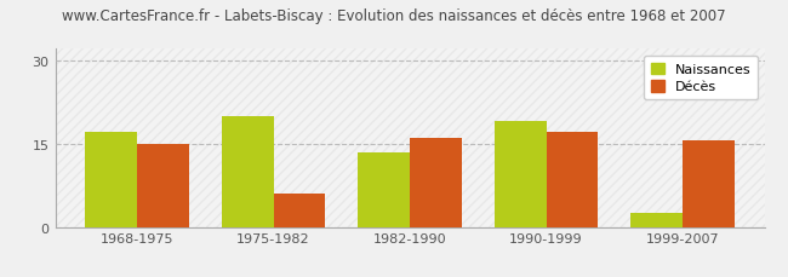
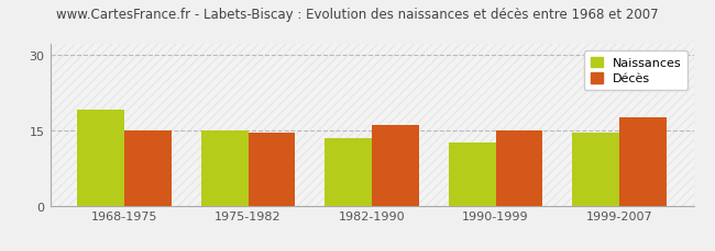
Naissances/1968-1975: 17.0 -> 19.0
Naissances/1975-1982: 20.0 -> 15.0
Décès/1975-1982: 6.0 -> 14.5
Naissances/1990-1999: 19.0 -> 12.5
Décès/1990-1999: 17.0 -> 15.0
Naissances/1999-2007: 2.5 -> 14.5
Décès/1999-2007: 15.5 -> 17.5
